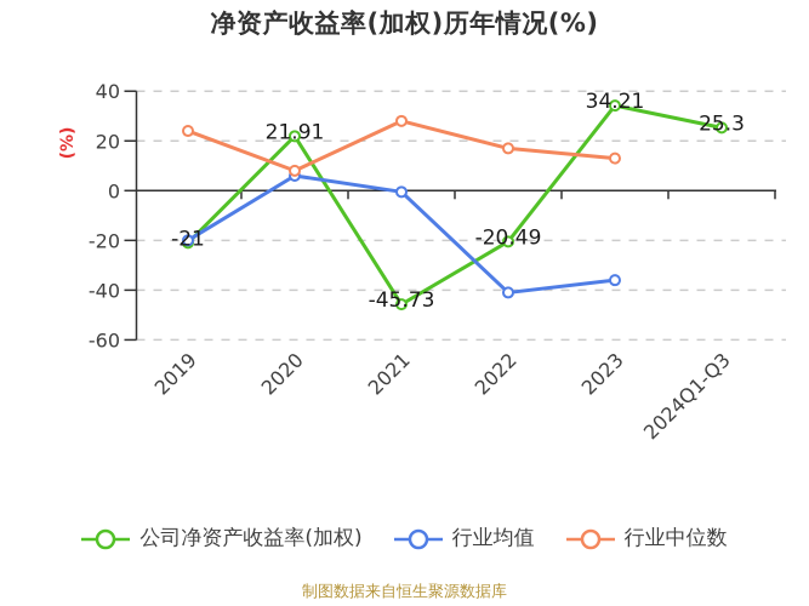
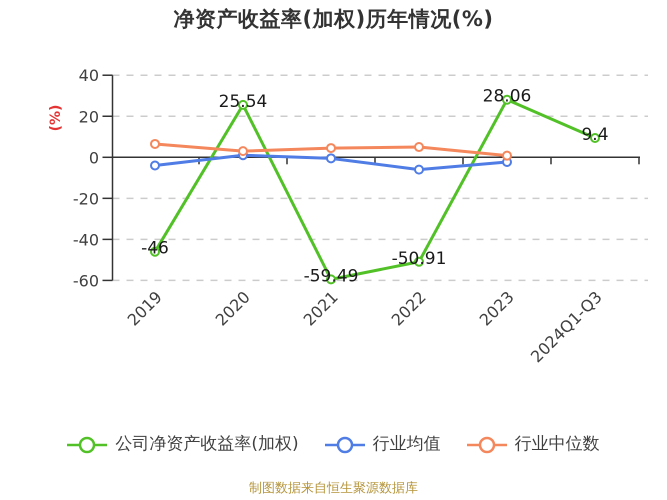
公司净资产收益率(加权)/2019: -21 -> -46
行业均值/2019: -20 -> -4
行业中位数/2019: 24 -> 6
公司净资产收益率(加权)/2020: 21.91 -> 25.54
行业均值/2020: 6 -> 1
行业中位数/2020: 8 -> 3
公司净资产收益率(加权)/2021: -45.73 -> -59.49
行业中位数/2021: 28 -> 4
公司净资产收益率(加权)/2022: -20.49 -> -50.91
行业均值/2022: -41 -> -6
行业中位数/2022: 17 -> 5
公司净资产收益率(加权)/2023: 34.21 -> 28.06
行业均值/2023: -36 -> -2
行业中位数/2023: 13 -> 1
公司净资产收益率(加权)/2024Q1-Q3: 25.3 -> 9.4
